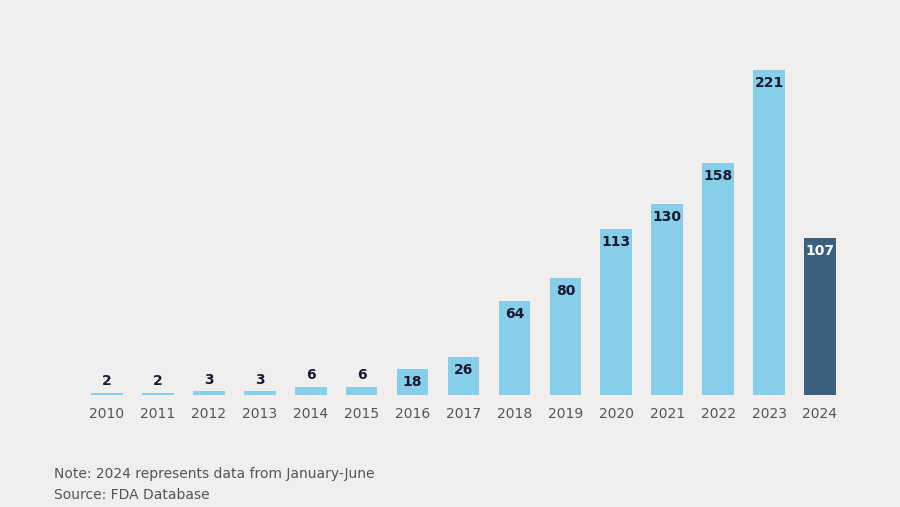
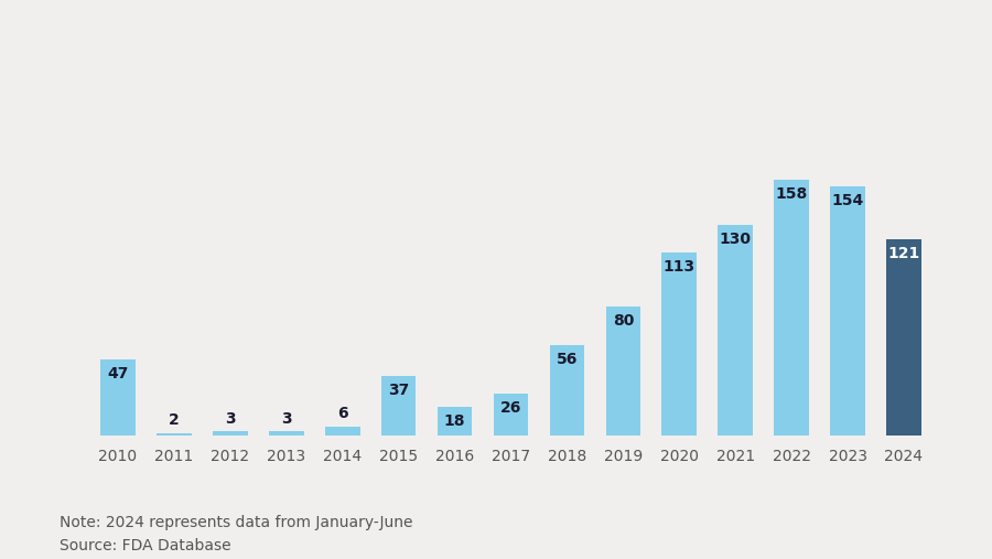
2010: 2 -> 47
2015: 6 -> 37
2018: 64 -> 56
2023: 221 -> 154
2024: 107 -> 121
